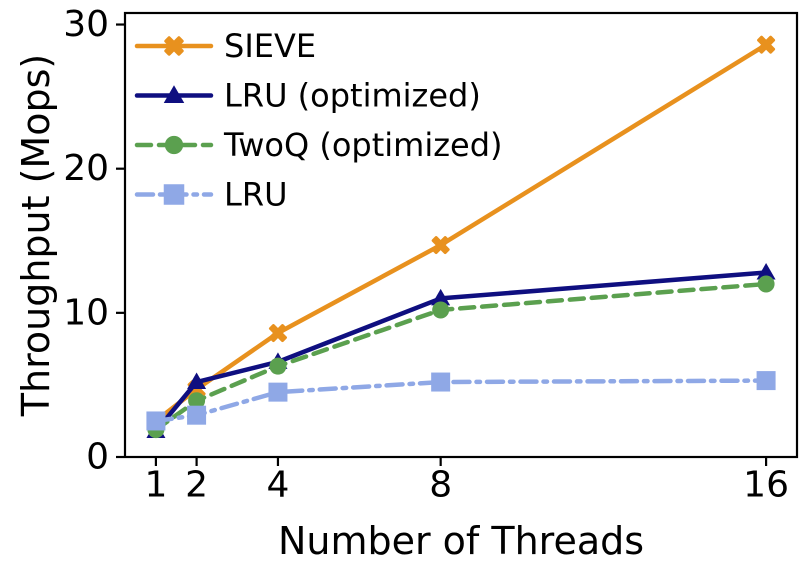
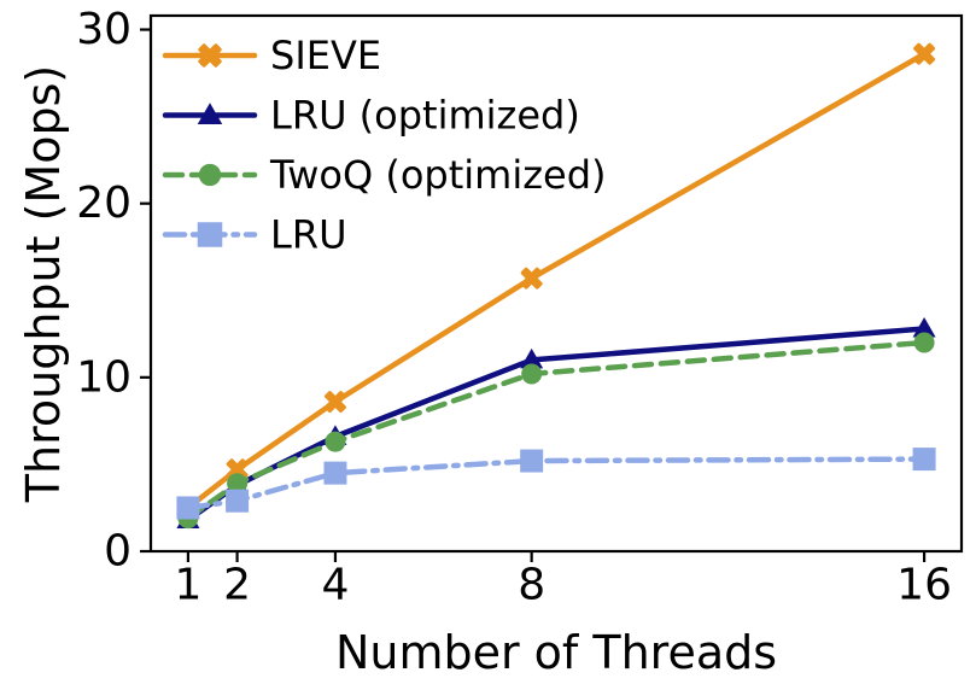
LRU (optimized)/2: 5.2 -> 3.8
SIEVE/8: 14.7 -> 15.7
